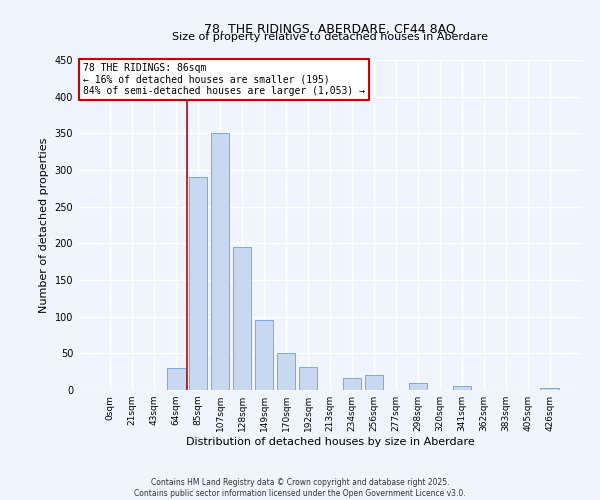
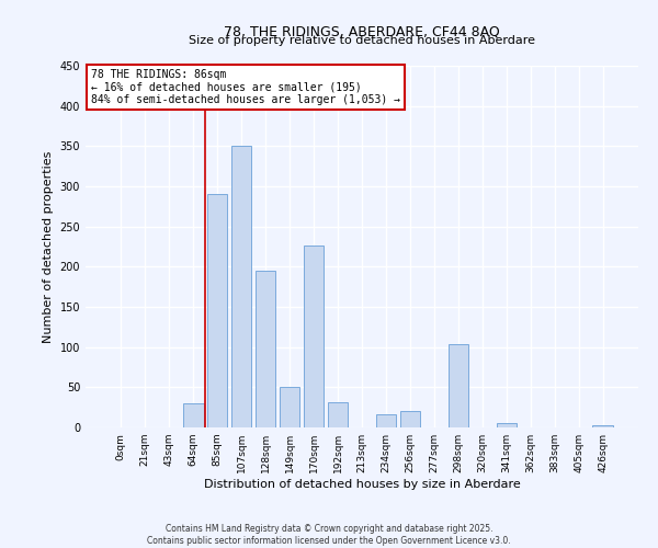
149sqm: 95 -> 50
170sqm: 50 -> 226
298sqm: 10 -> 104
